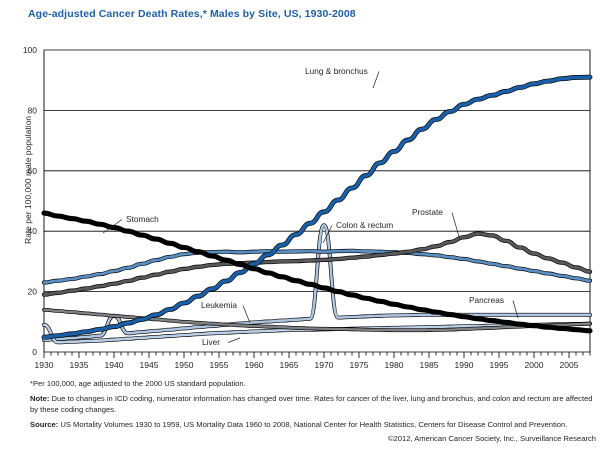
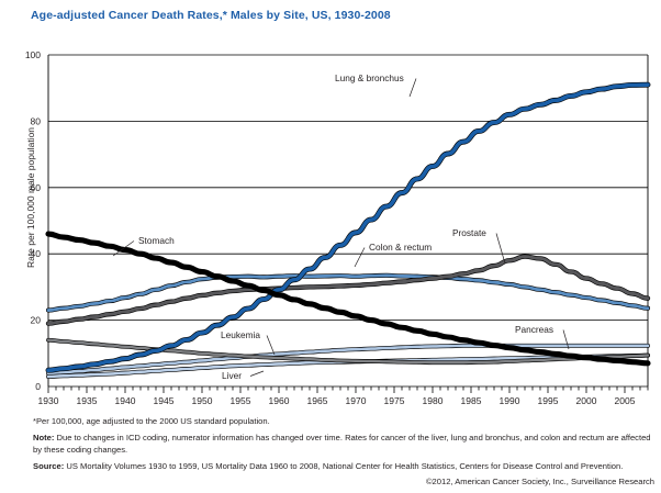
Leukemia/1930: 9 -> 3
Pancreas/1940: 12 -> 6
Pancreas/1970: 42 -> 11
